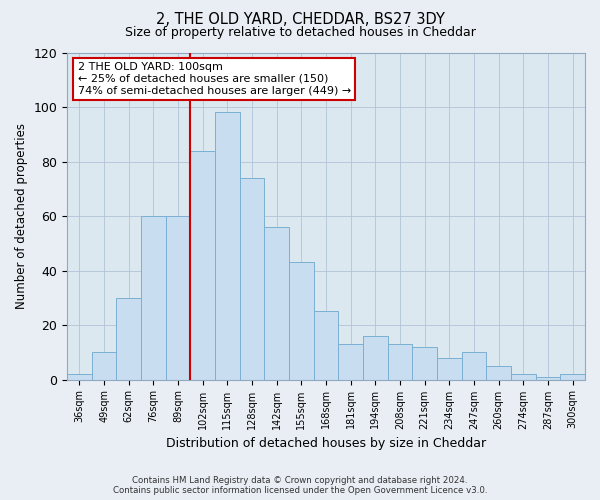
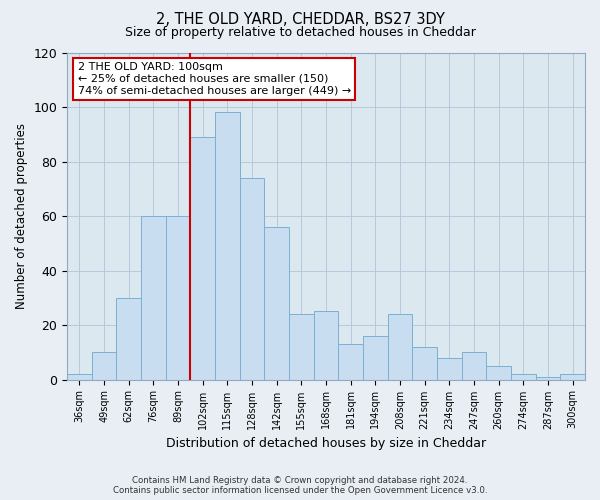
102sqm: 84 -> 89
155sqm: 43 -> 24
208sqm: 13 -> 24
